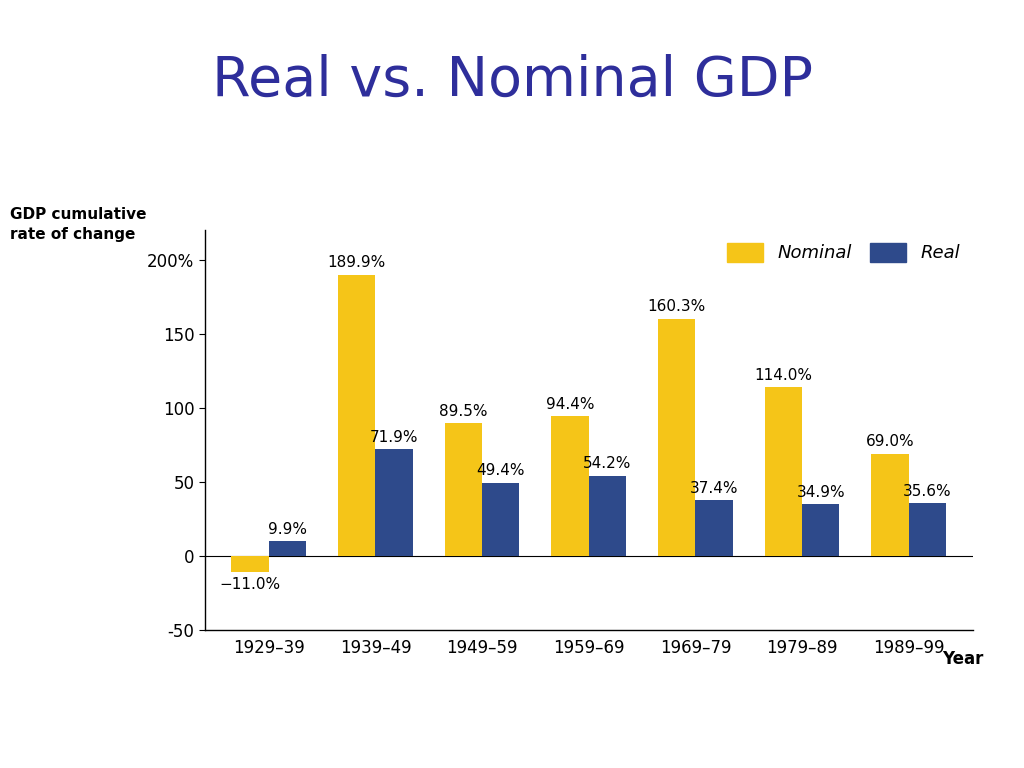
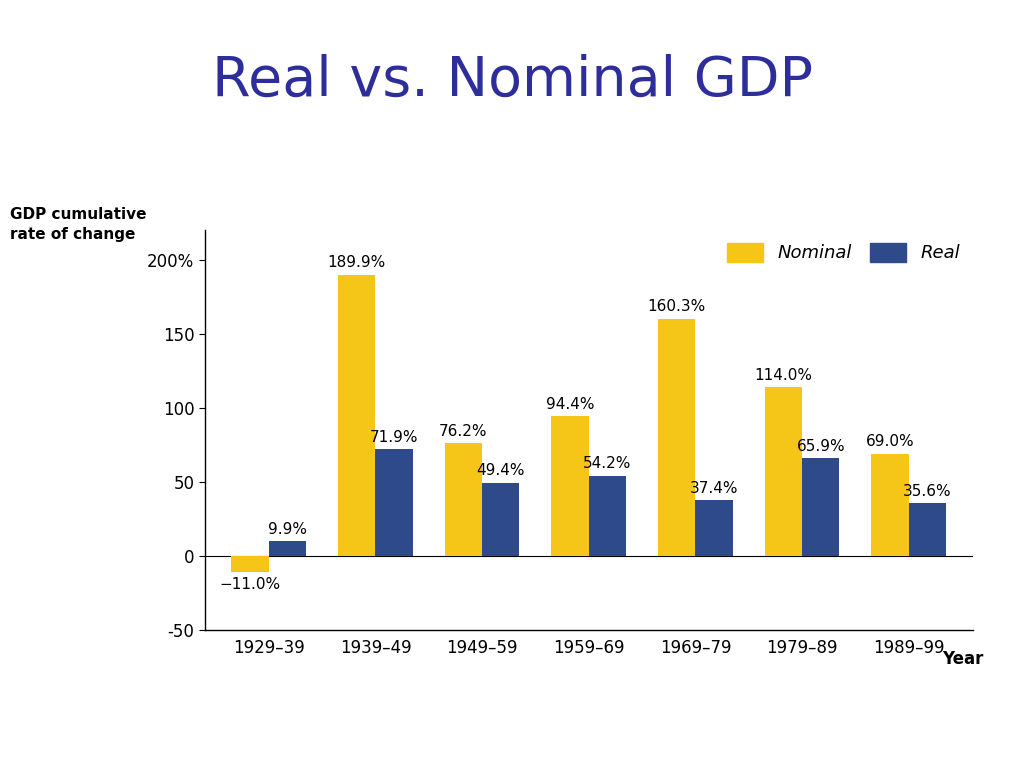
Nominal/1949–59: 89.5% -> 76.2%
Real/1979–89: 34.9% -> 65.9%
